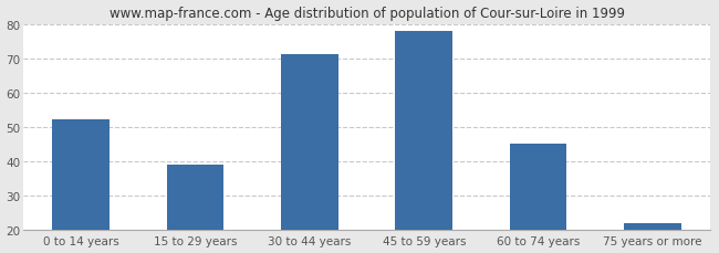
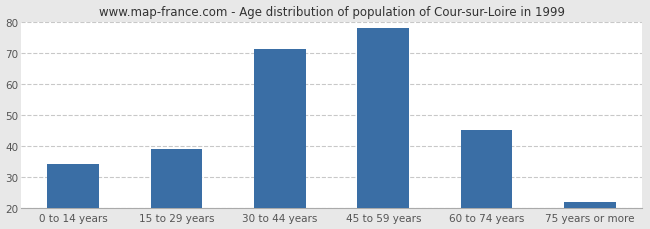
0 to 14 years: 52 -> 34
